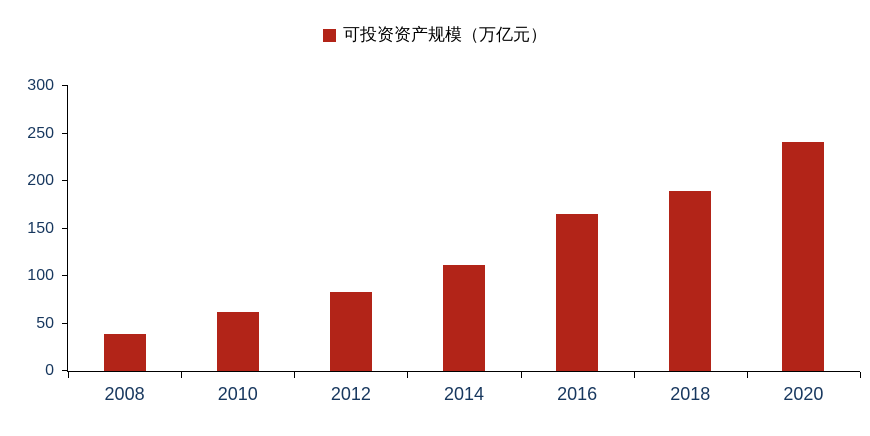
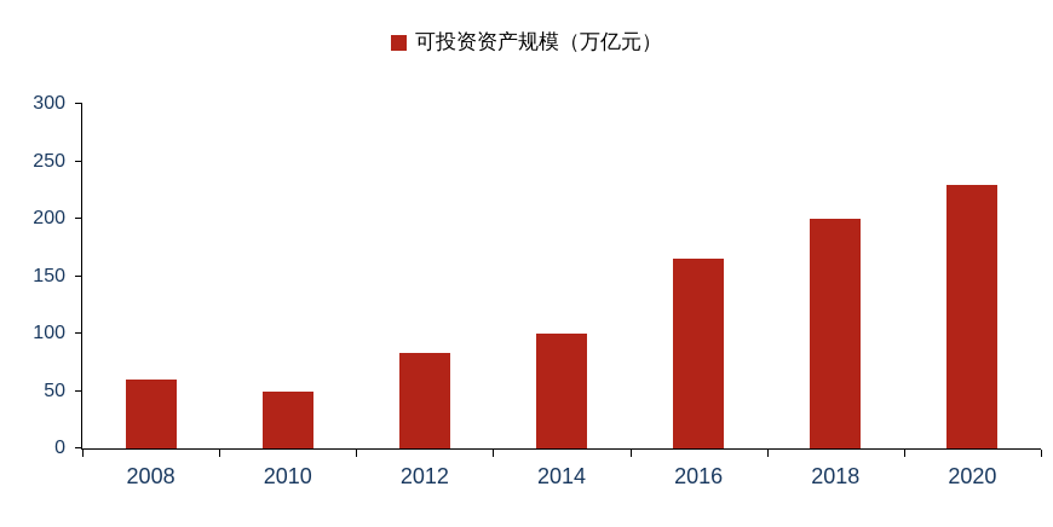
2008: 40 -> 60
2010: 60 -> 50
2014: 110 -> 100
2018: 190 -> 200
2020: 240 -> 230
